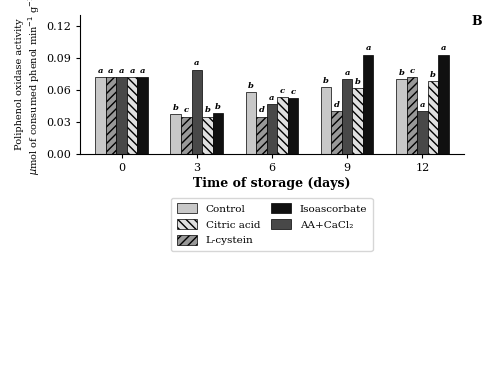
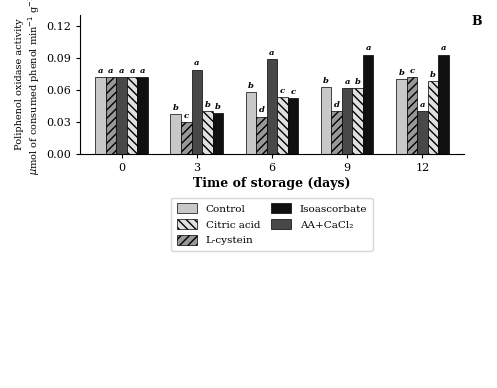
L-cystein/3: 0.035 -> 0.030
Citric acid/3: 0.035 -> 0.040
AA+CaCl₂/6: 0.047 -> 0.089
AA+CaCl₂/9: 0.070 -> 0.062
